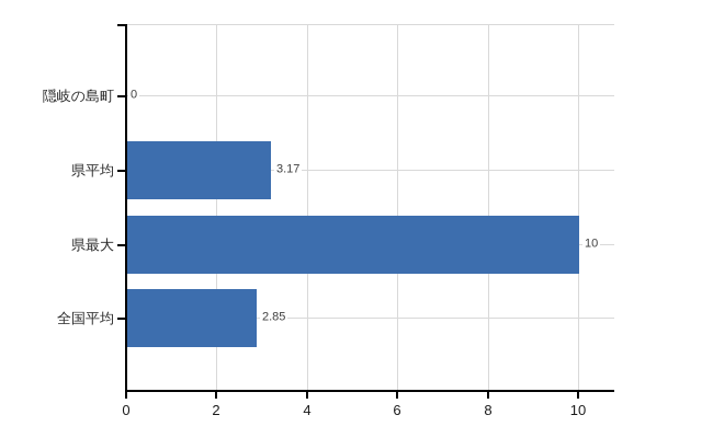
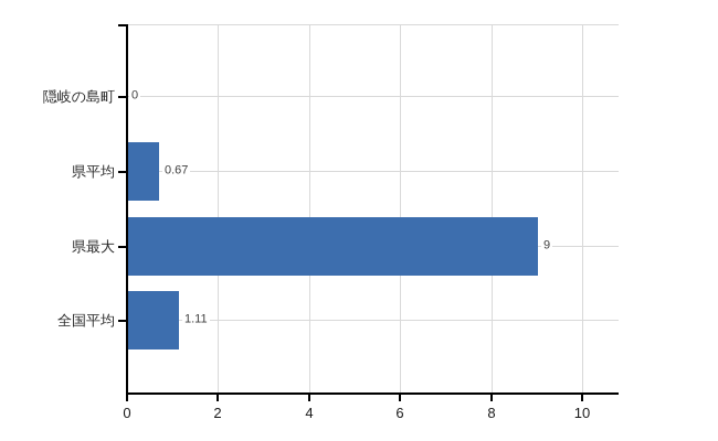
県平均: 3.17 -> 0.67
県最大: 10 -> 9
全国平均: 2.85 -> 1.11
